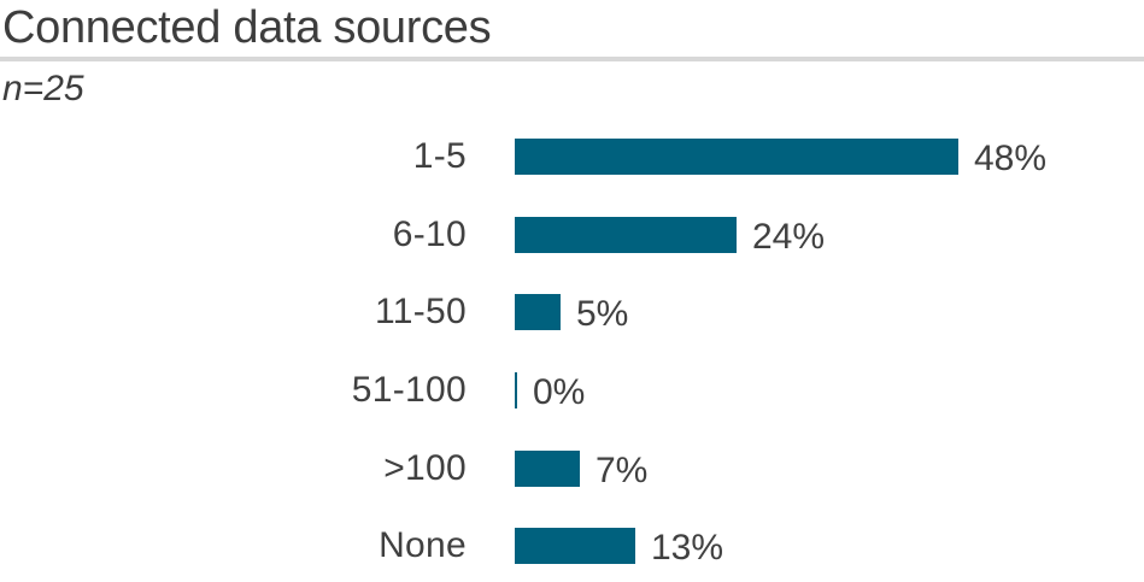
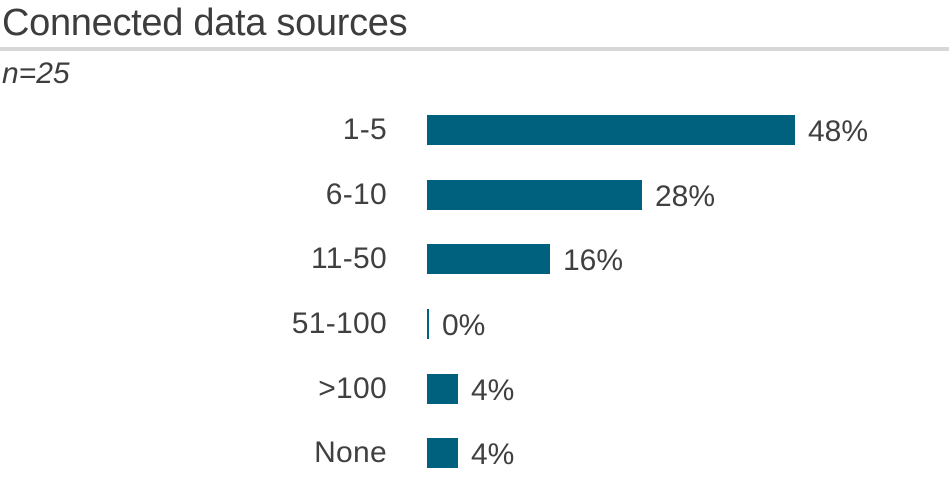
6-10: 24% -> 28%
11-50: 5% -> 16%
>100: 7% -> 4%
None: 13% -> 4%
